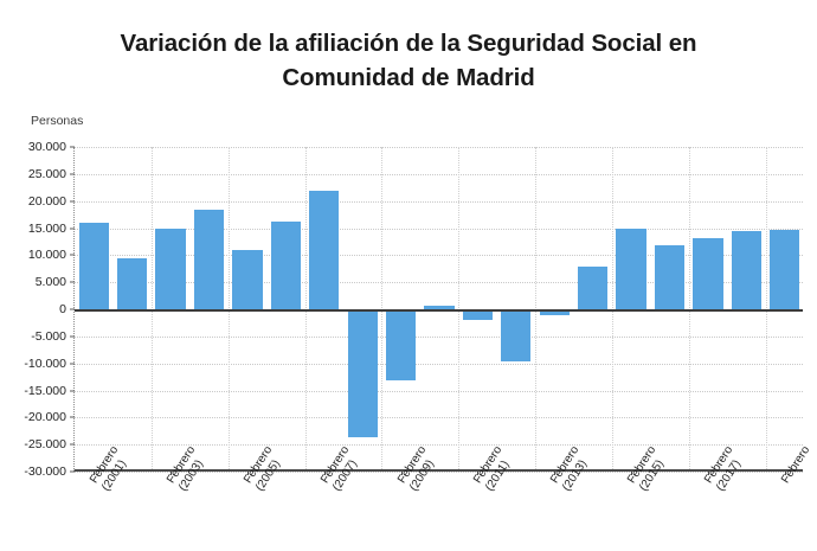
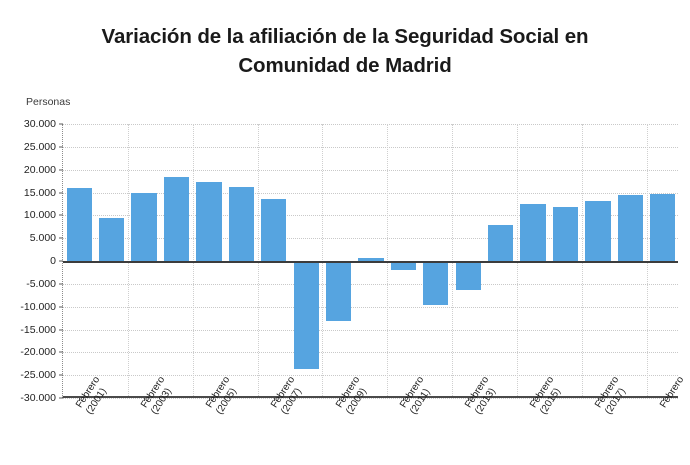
Febrero (2005): 11000 -> 17000
Febrero (2007): 22000 -> 14000
Febrero (2013): -1000 -> -6000
Febrero (2015): 15000 -> 12000
